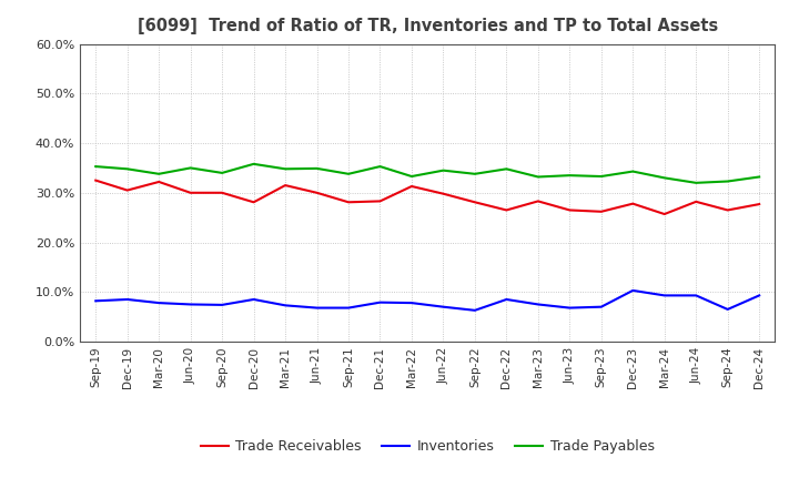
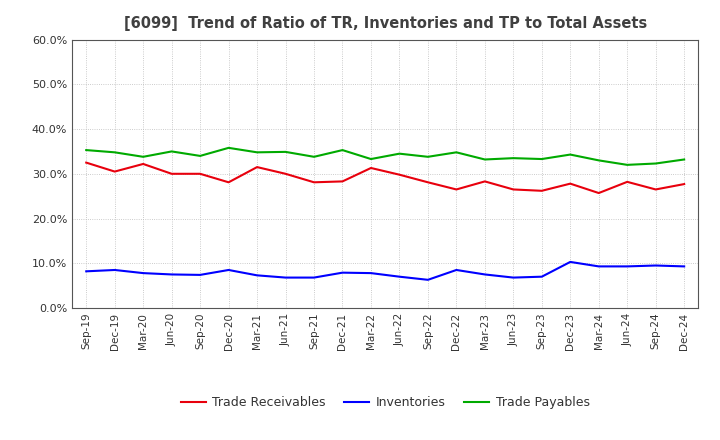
Inventories/Sep-24: 6.5% -> 9.5%
